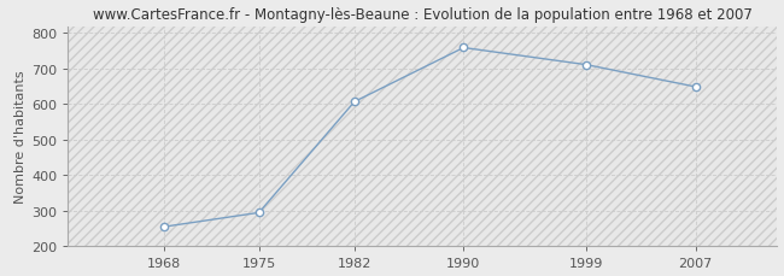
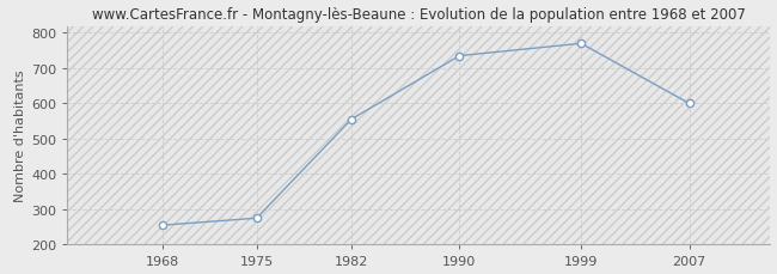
1975: 295 -> 275
1982: 607 -> 555
1990: 759 -> 735
1999: 711 -> 770
2007: 649 -> 600
